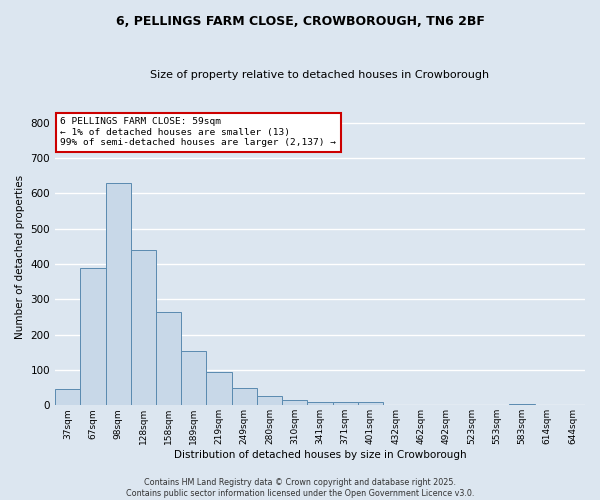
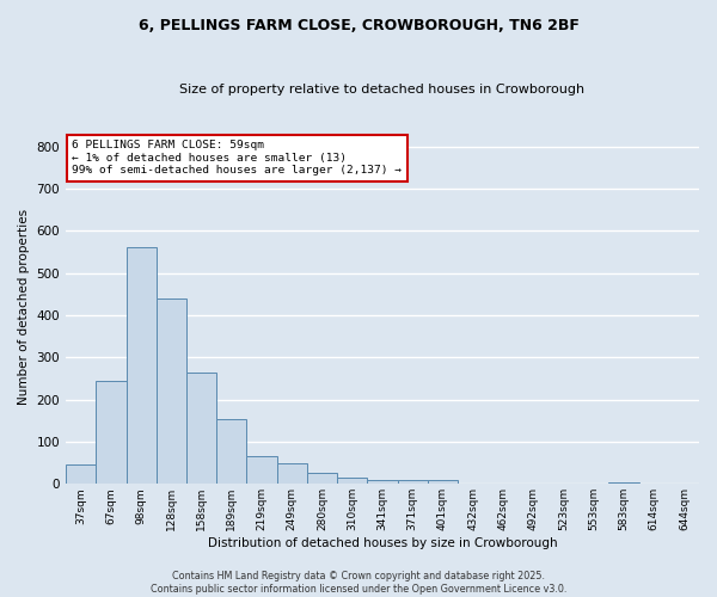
67sqm: 390 -> 245
98sqm: 630 -> 560
219sqm: 95 -> 65
